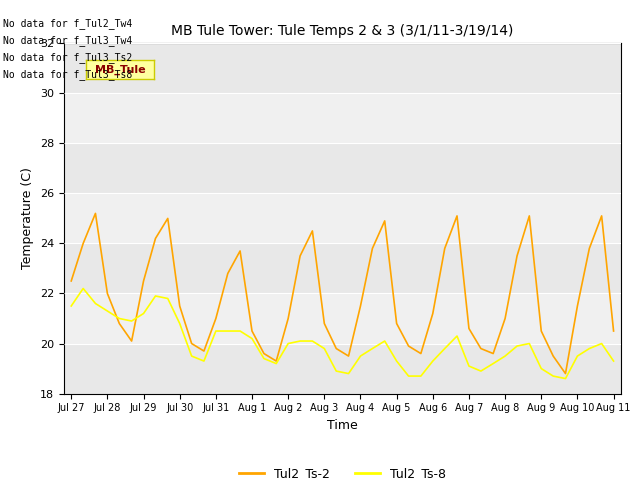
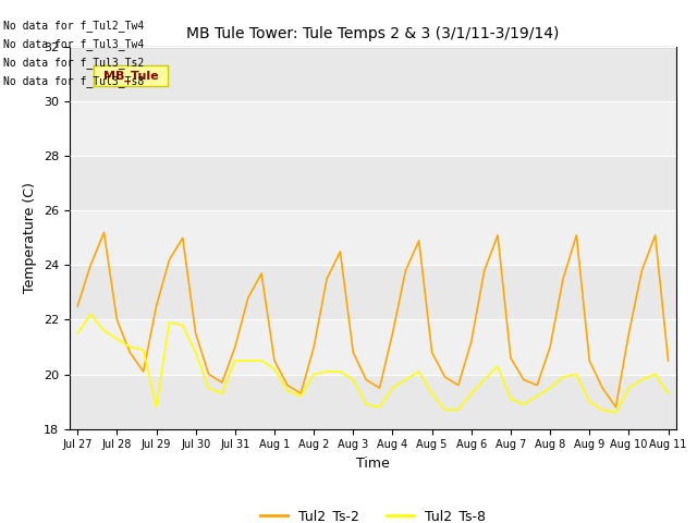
Tul2_Ts-8/Jul 29: 21.2 -> 18.8
